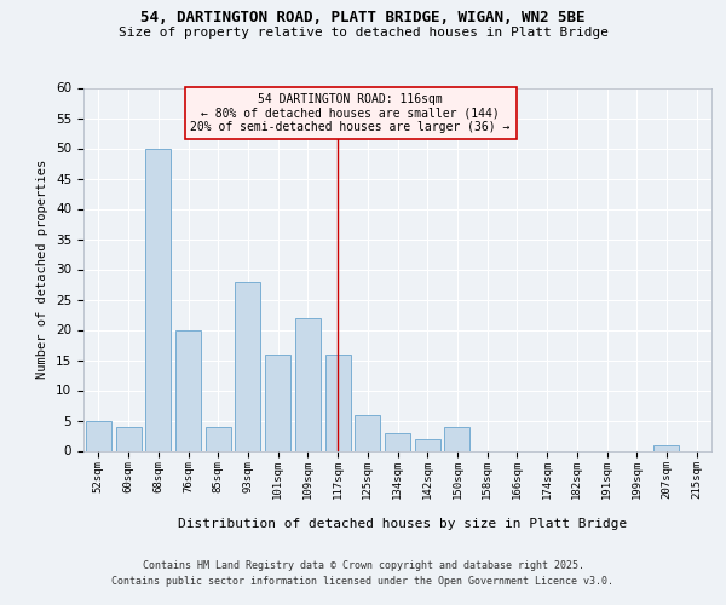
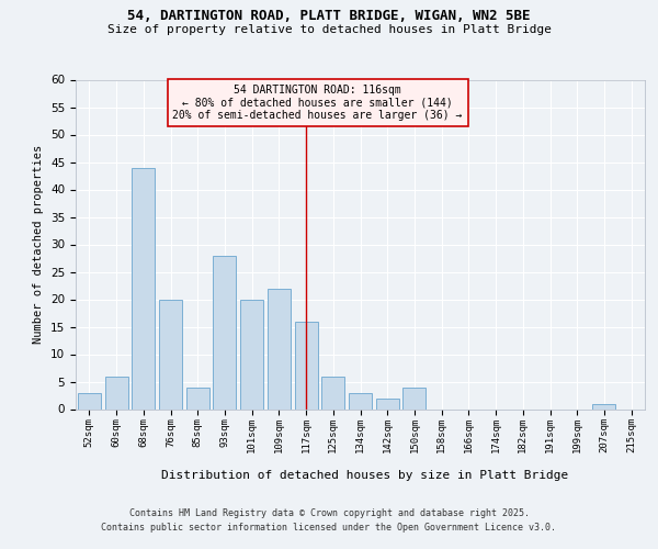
52sqm: 5 -> 3
60sqm: 4 -> 6
68sqm: 50 -> 44
101sqm: 16 -> 20
